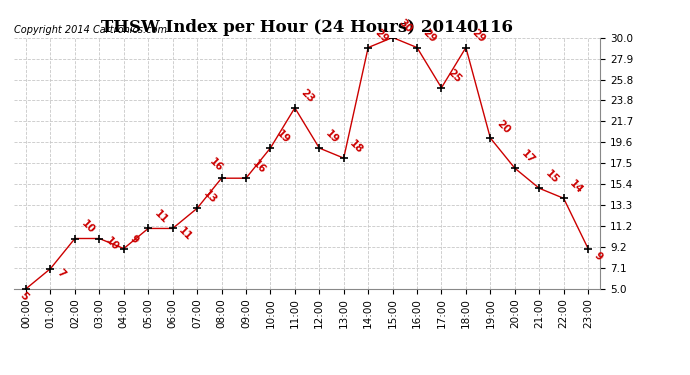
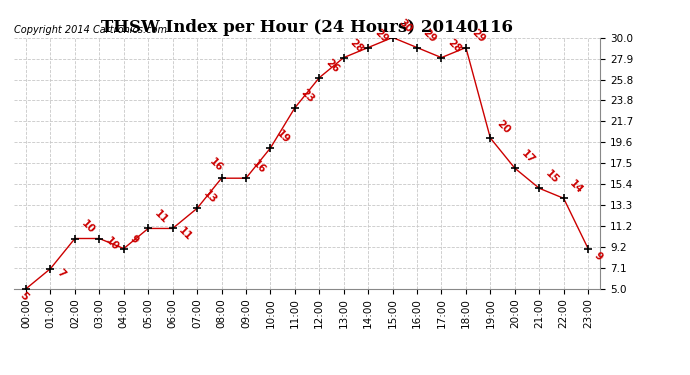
12:00: 19 -> 26
13:00: 18 -> 28
17:00: 25 -> 28
